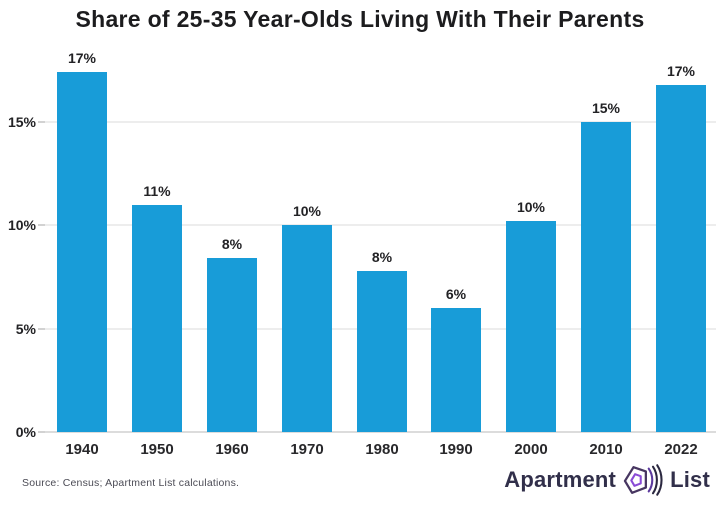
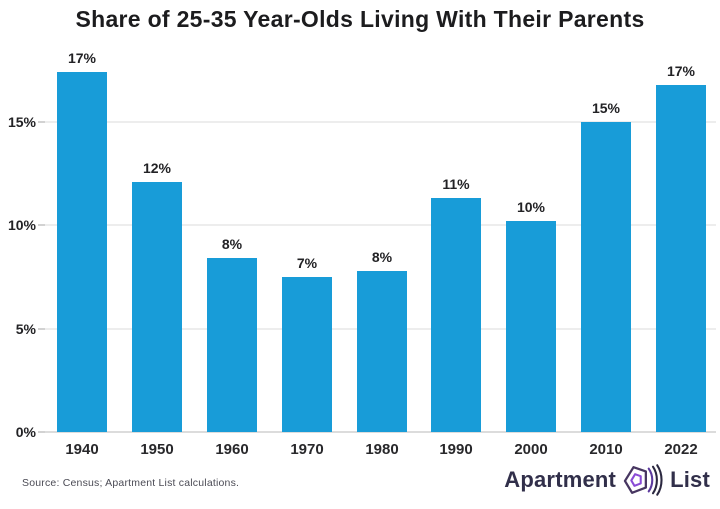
1950: 11% -> 12%
1970: 10% -> 7%
1990: 6% -> 11%
